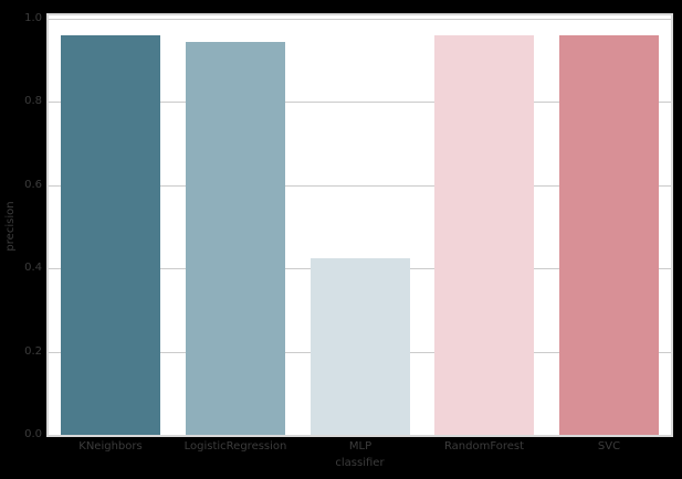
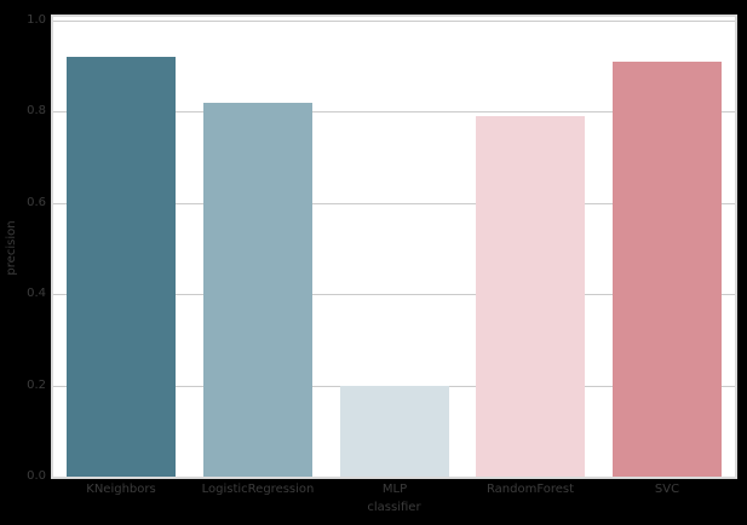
KNeighbors: 0.96 -> 0.92
LogisticRegression: 0.94 -> 0.82
MLP: 0.42 -> 0.20
RandomForest: 0.96 -> 0.79
SVC: 0.96 -> 0.91
